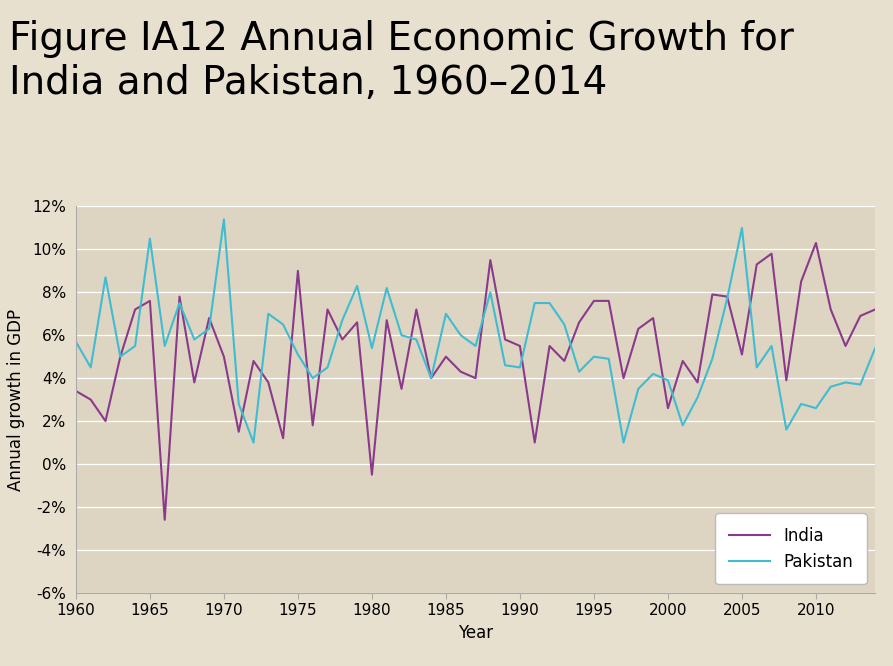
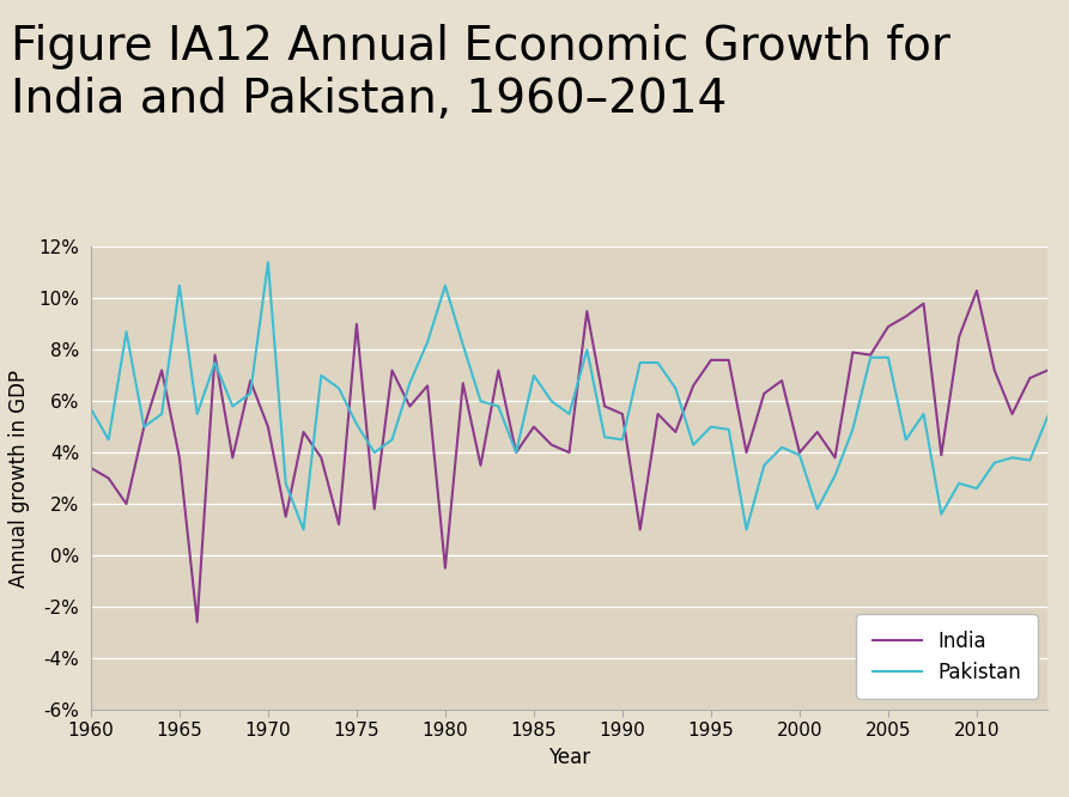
India/1965: 7.6% -> 3.8%
Pakistan/1980: 5.4% -> 10.5%
India/2000: 2.6% -> 4.0%
India/2005: 5.1% -> 8.9%
Pakistan/2005: 11.0% -> 7.7%
